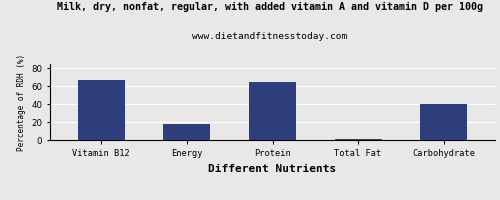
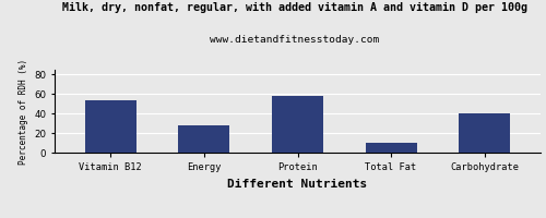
Vitamin B12: 67 -> 54
Energy: 18 -> 28
Protein: 65 -> 58
Total Fat: 1 -> 10
